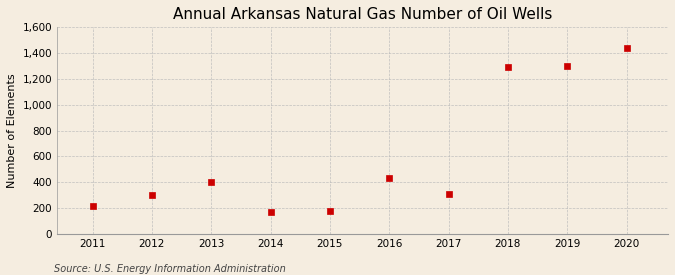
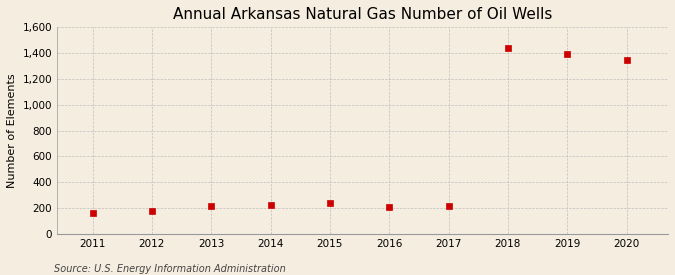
2011: 220 -> 160
2012: 300 -> 180
2013: 400 -> 220
2014: 170 -> 220
2015: 180 -> 240
2016: 430 -> 200
2017: 310 -> 220
2018: 1,290 -> 1,440
2019: 1,300 -> 1,390
2020: 1,440 -> 1,350
